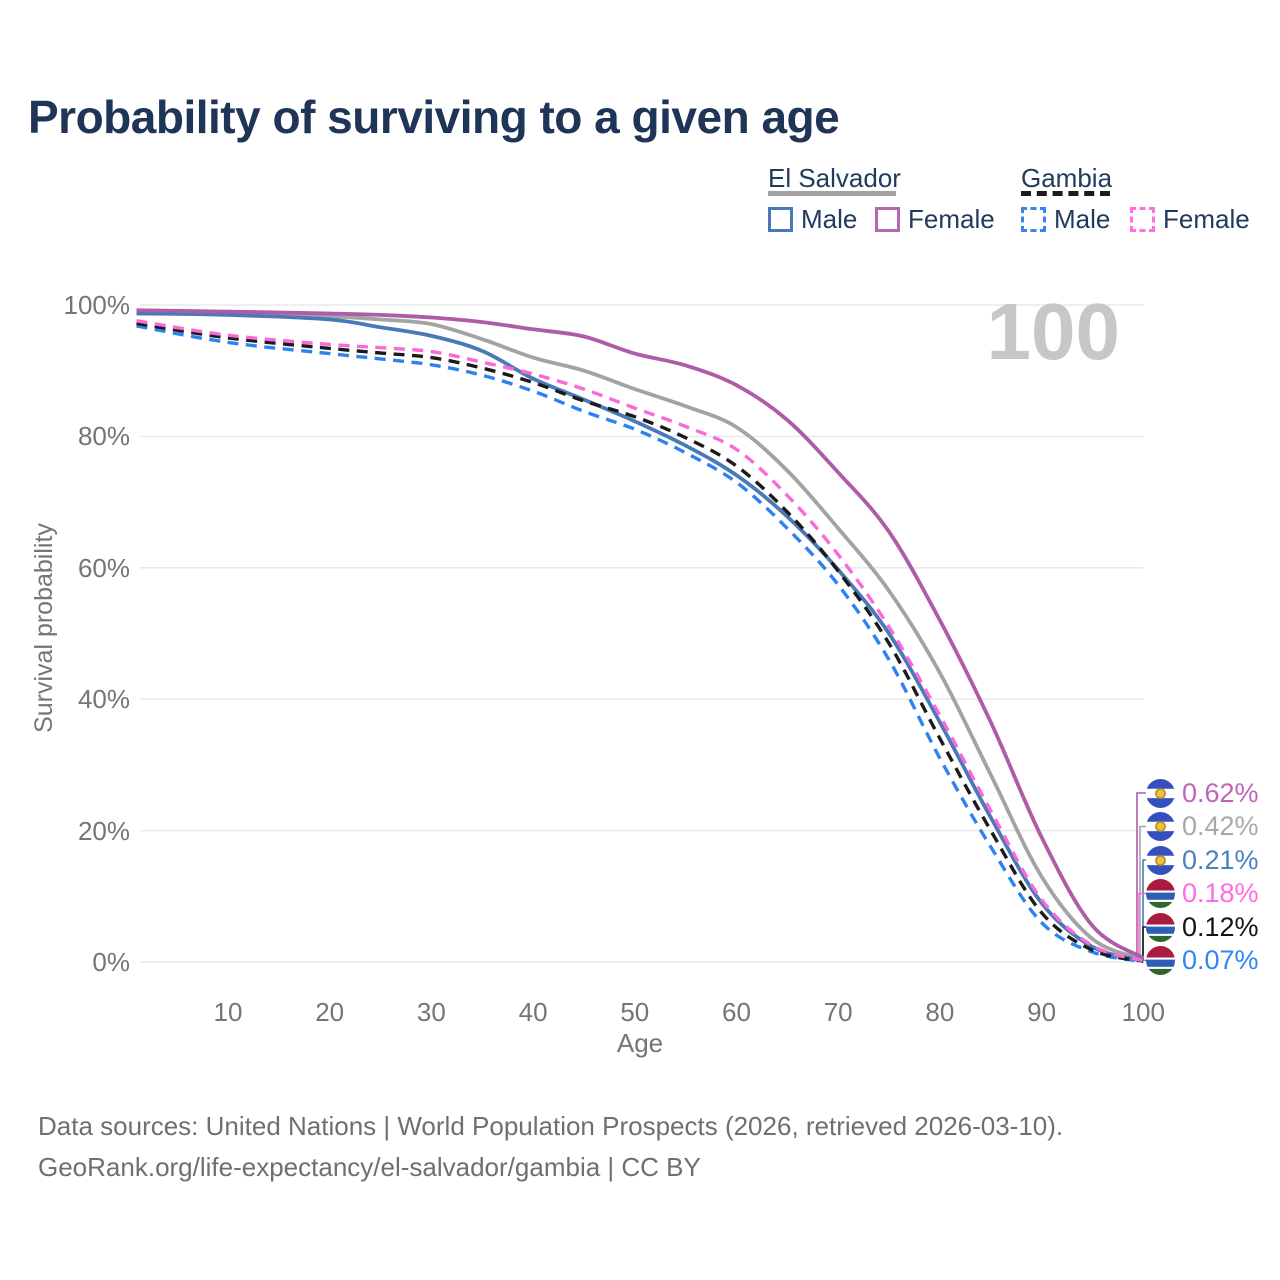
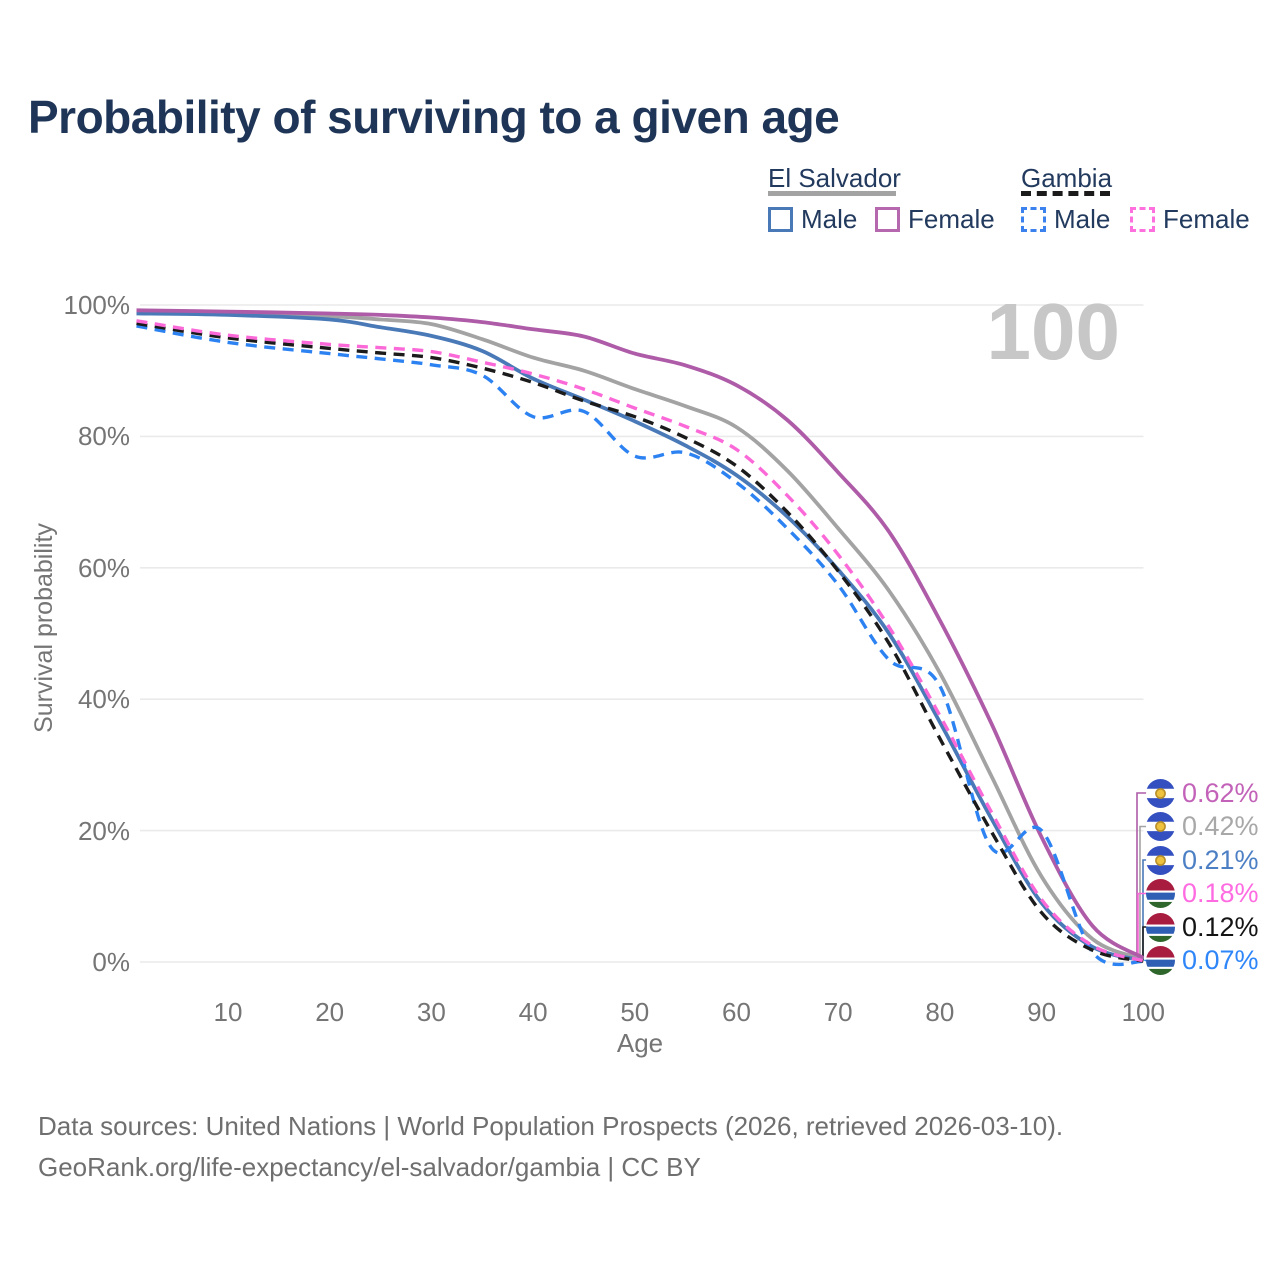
Gambia Male/40: 87% -> 83%
Gambia Male/50: 81% -> 77%
Gambia Male/80: 31% -> 42%
Gambia Male/90: 6% -> 20%
